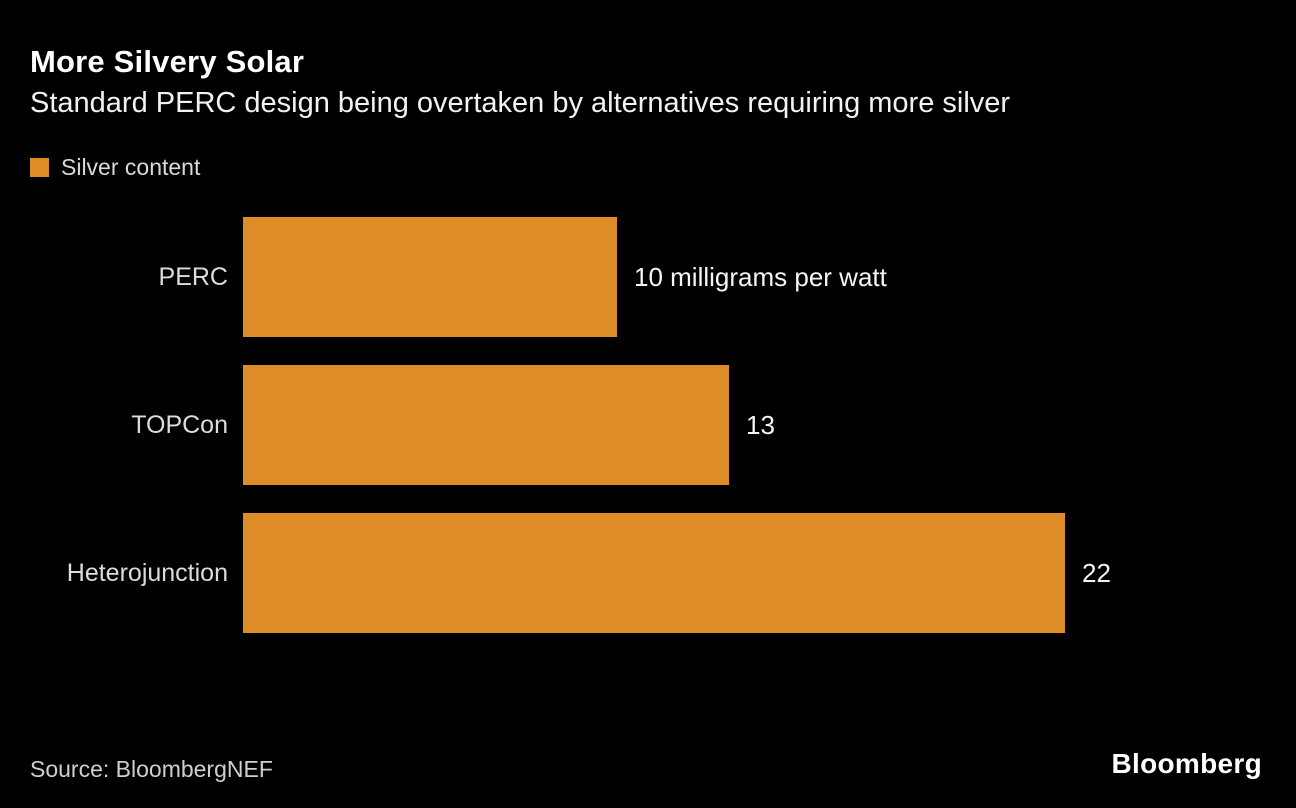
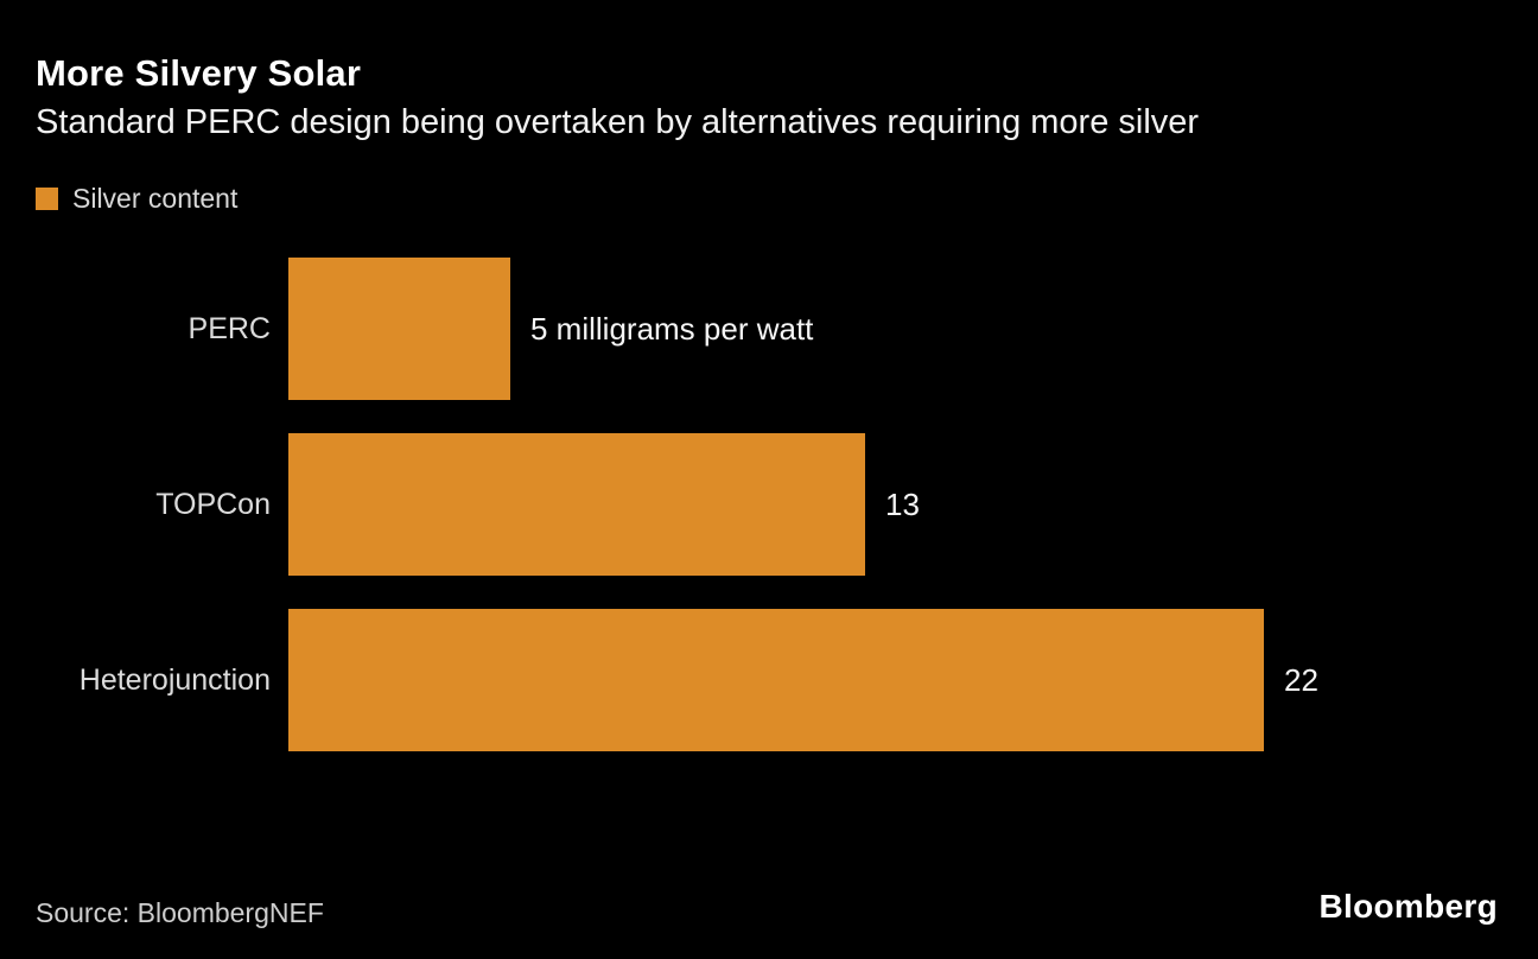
PERC: 10 -> 5
